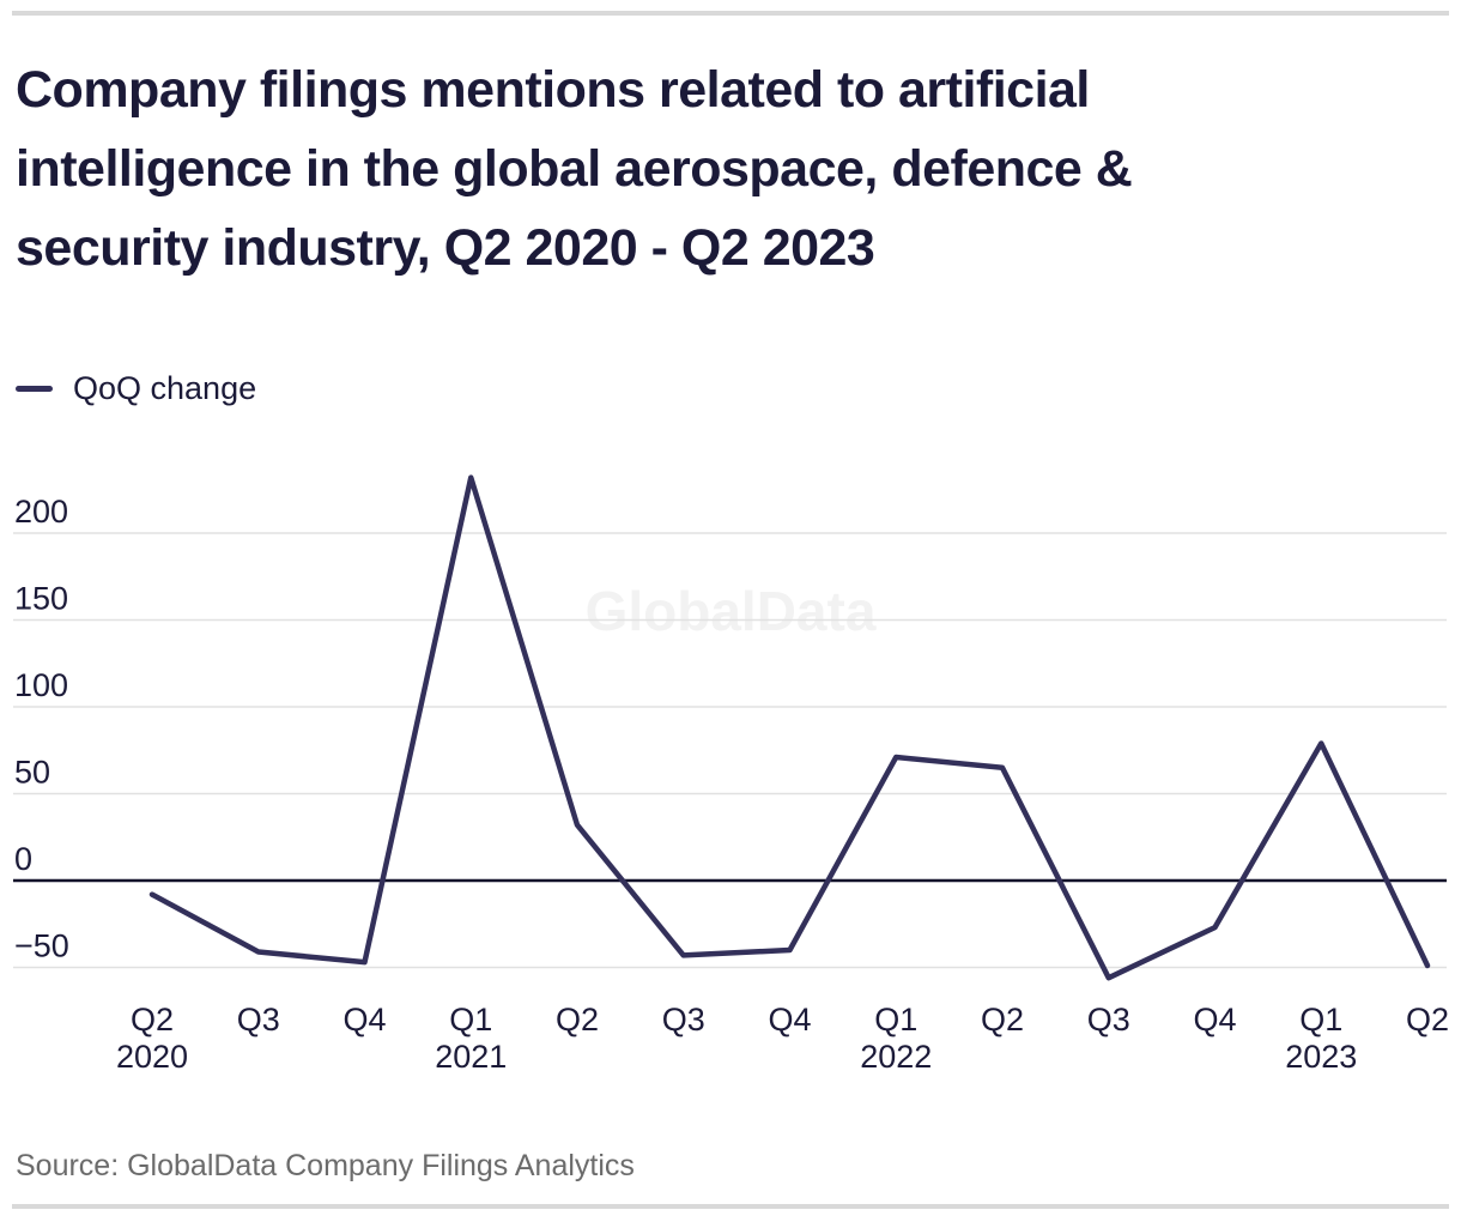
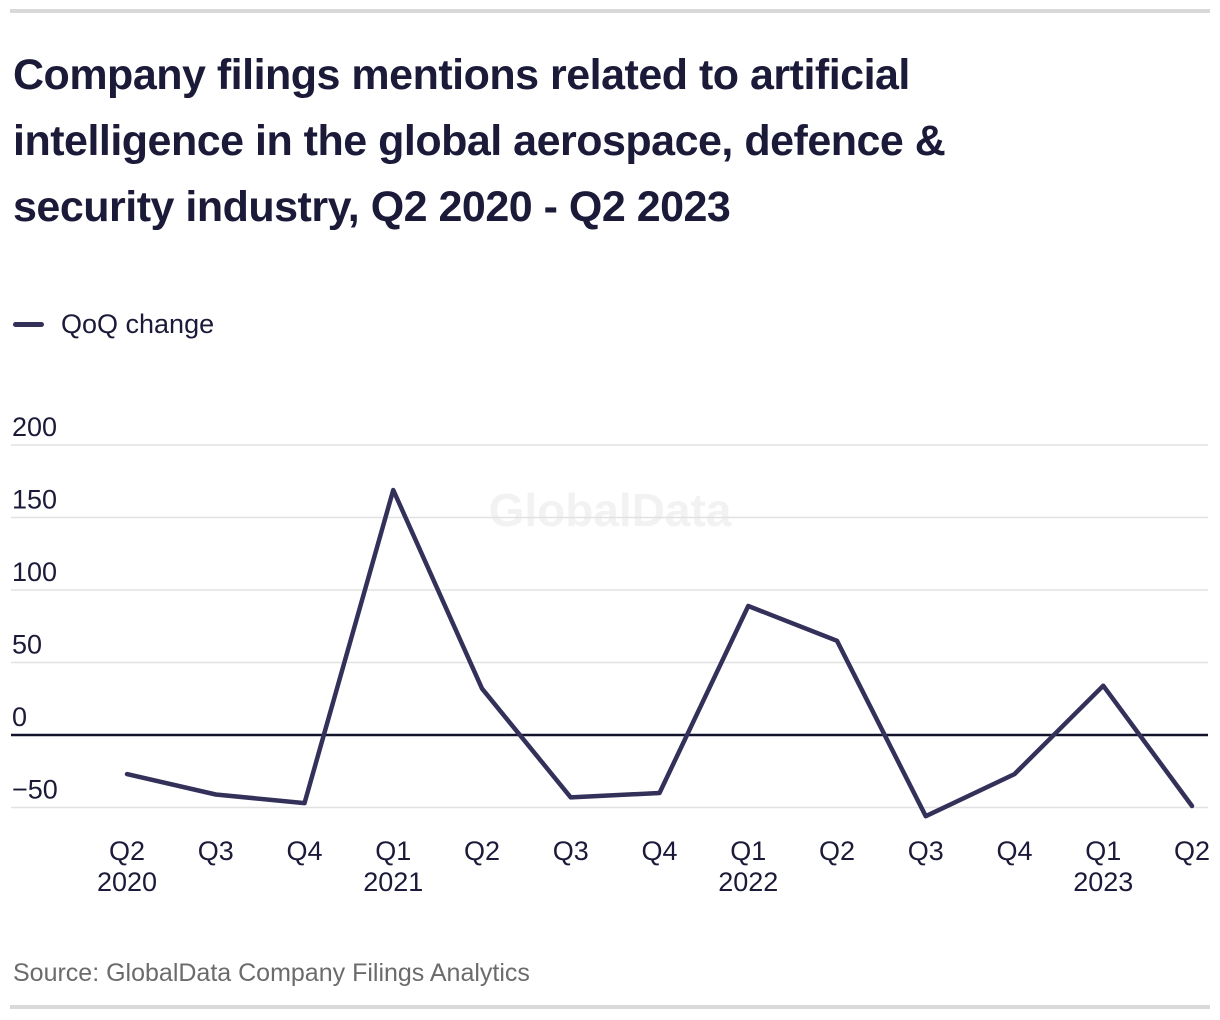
Q2 2020: -8 -> -27
Q1 2021: 232 -> 169
Q1 2022: 71 -> 89
Q1 2023: 79 -> 34
